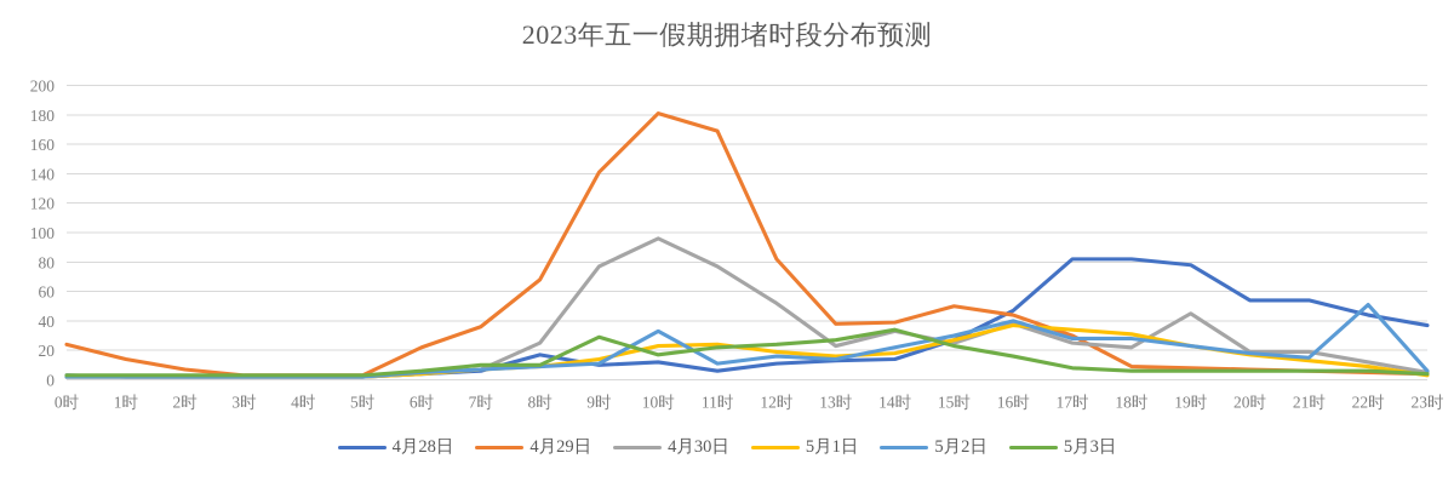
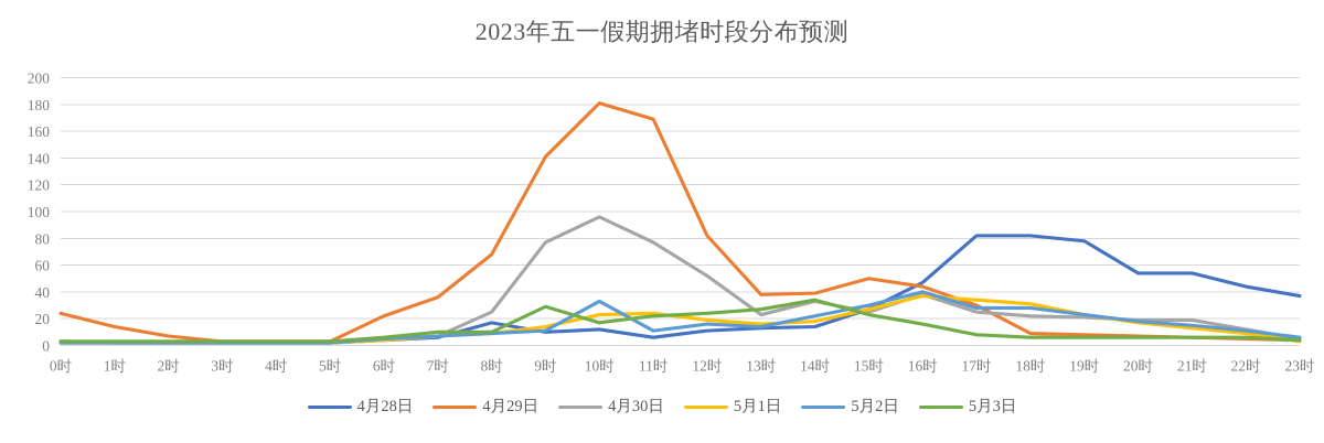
4月30日/19时: 45 -> 21
5月2日/22时: 51 -> 11
